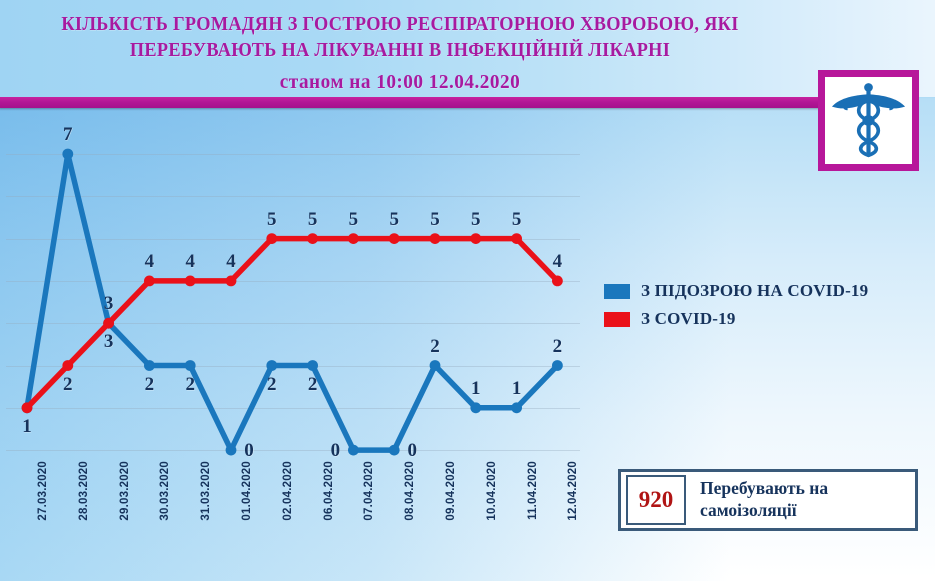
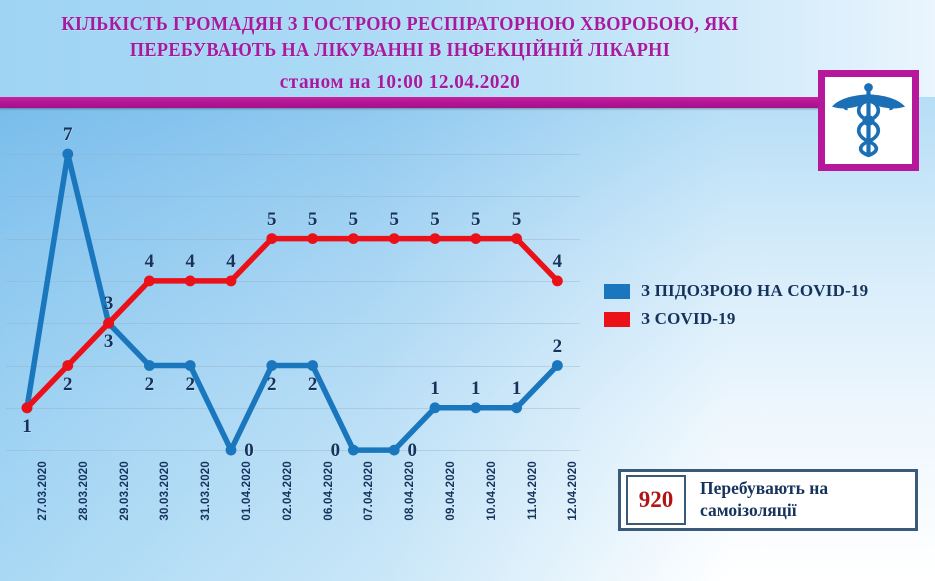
З ПІДОЗРОЮ НА COVID-19/09.04.2020: 2 -> 1
